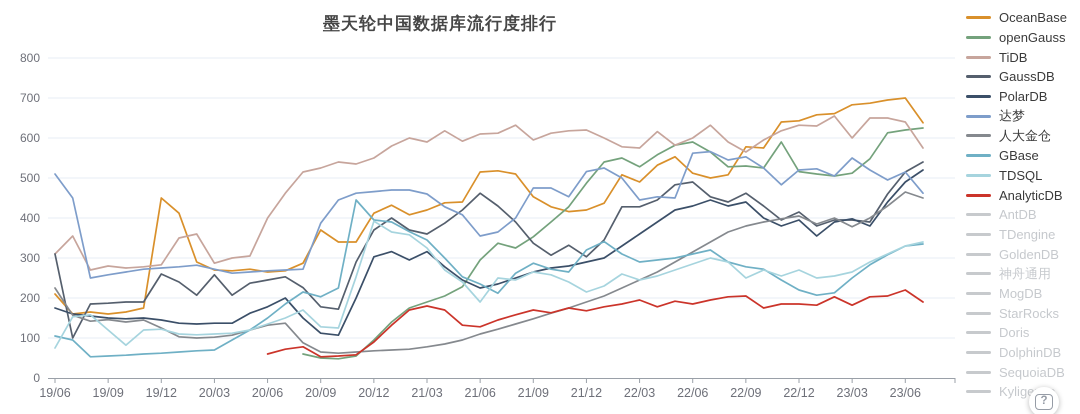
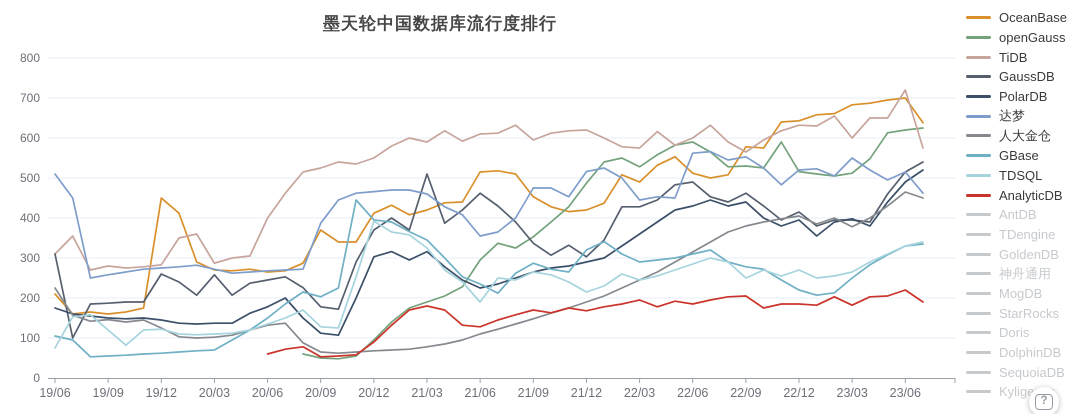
GaussDB/21/03: 360 -> 510
TiDB/23/06: 640 -> 720
